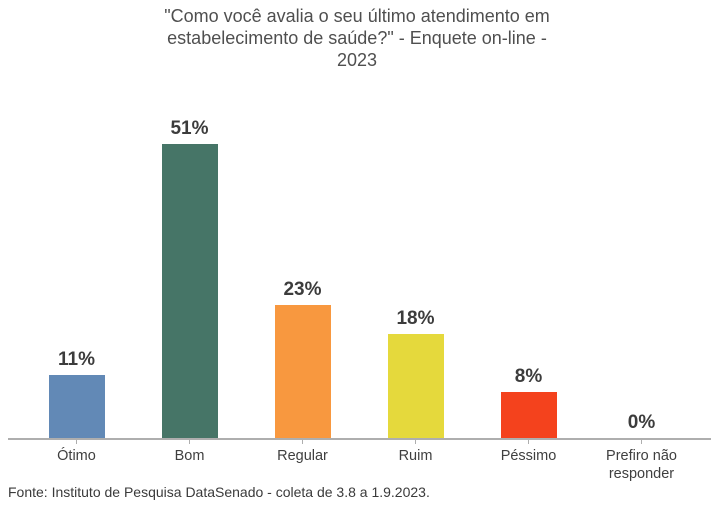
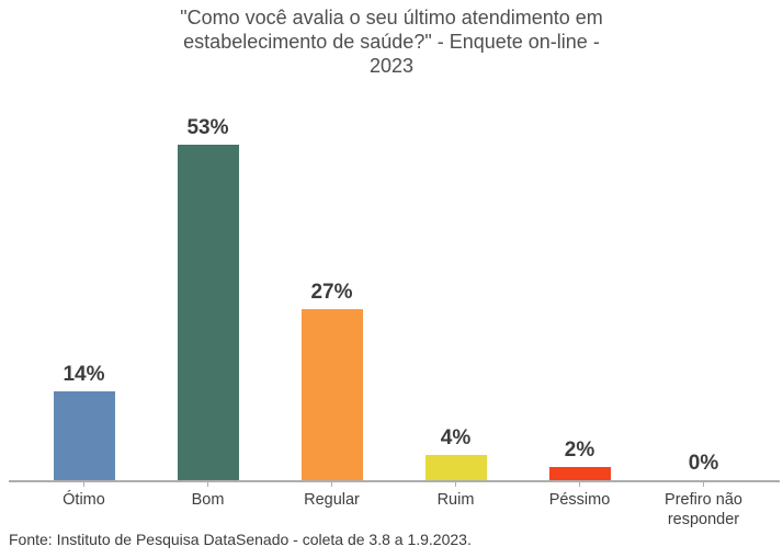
Ótimo: 11% -> 14%
Bom: 51% -> 53%
Regular: 23% -> 27%
Ruim: 18% -> 4%
Péssimo: 8% -> 2%
